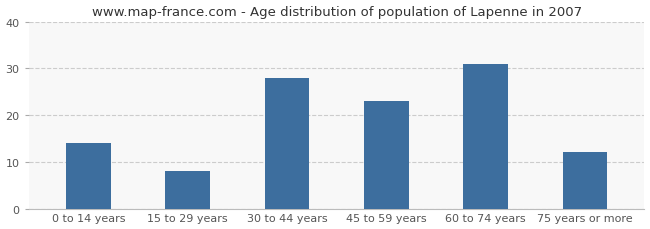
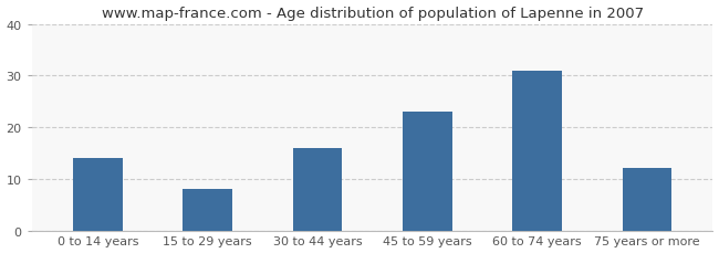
30 to 44 years: 28 -> 16
